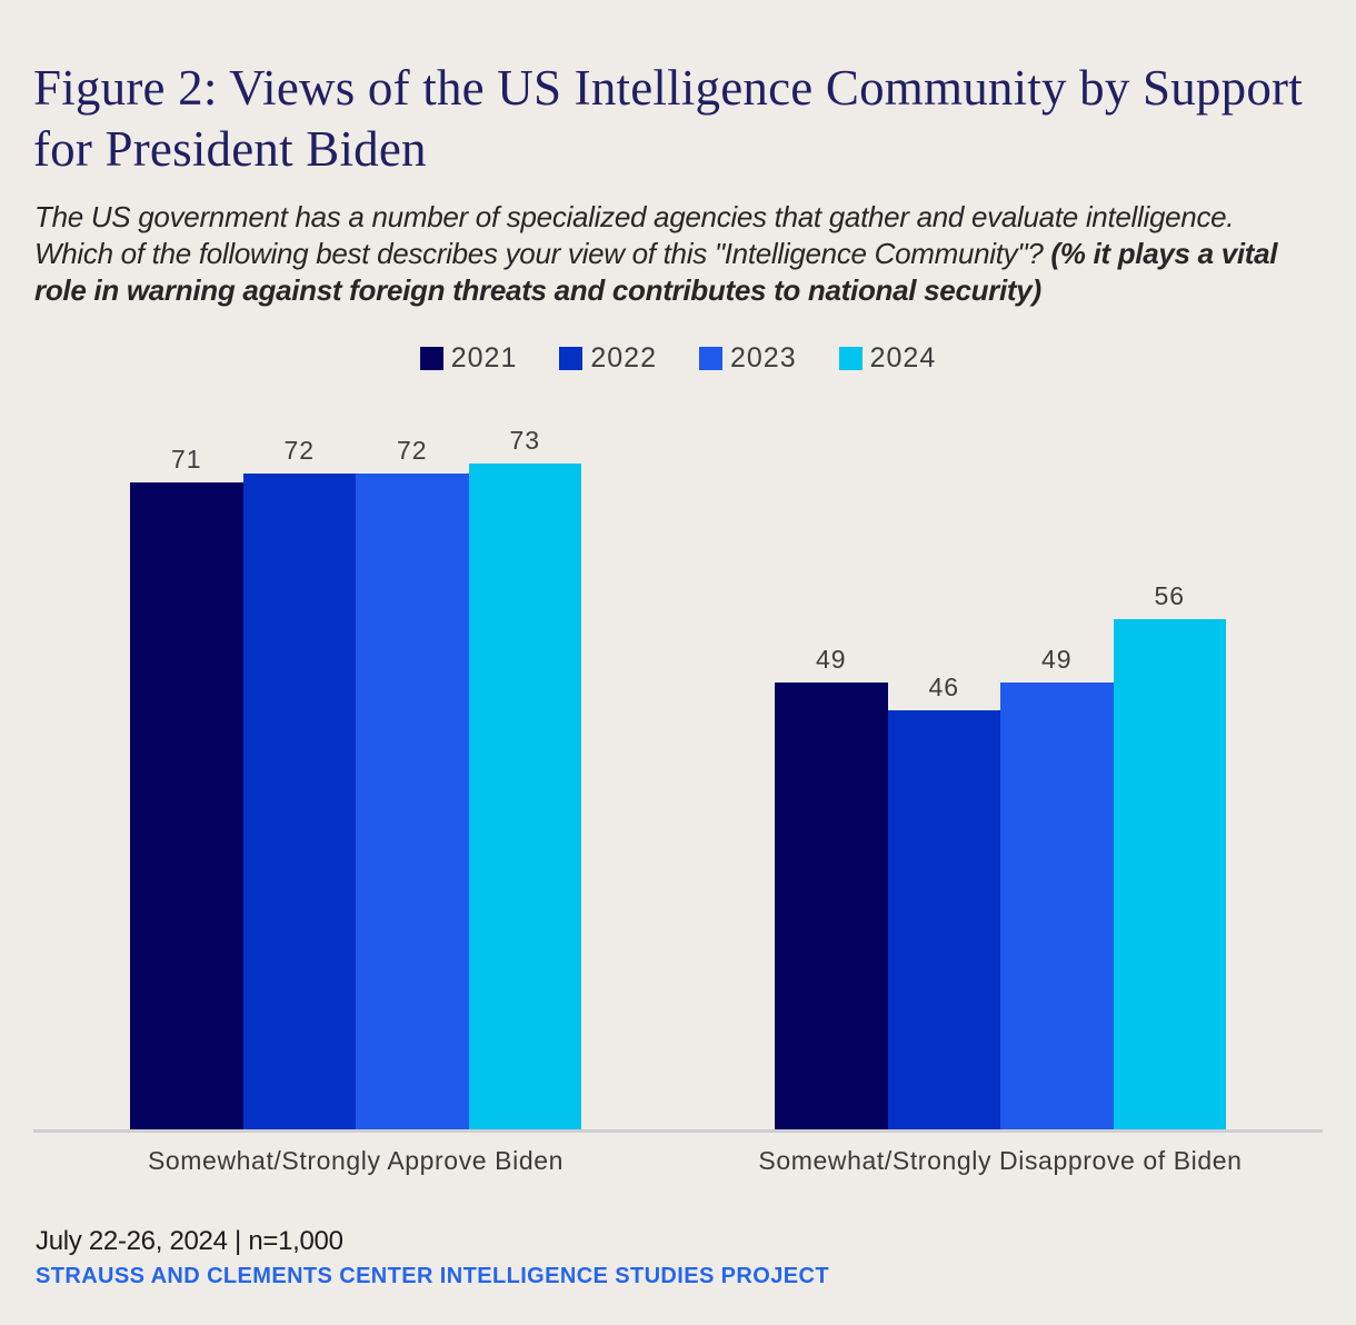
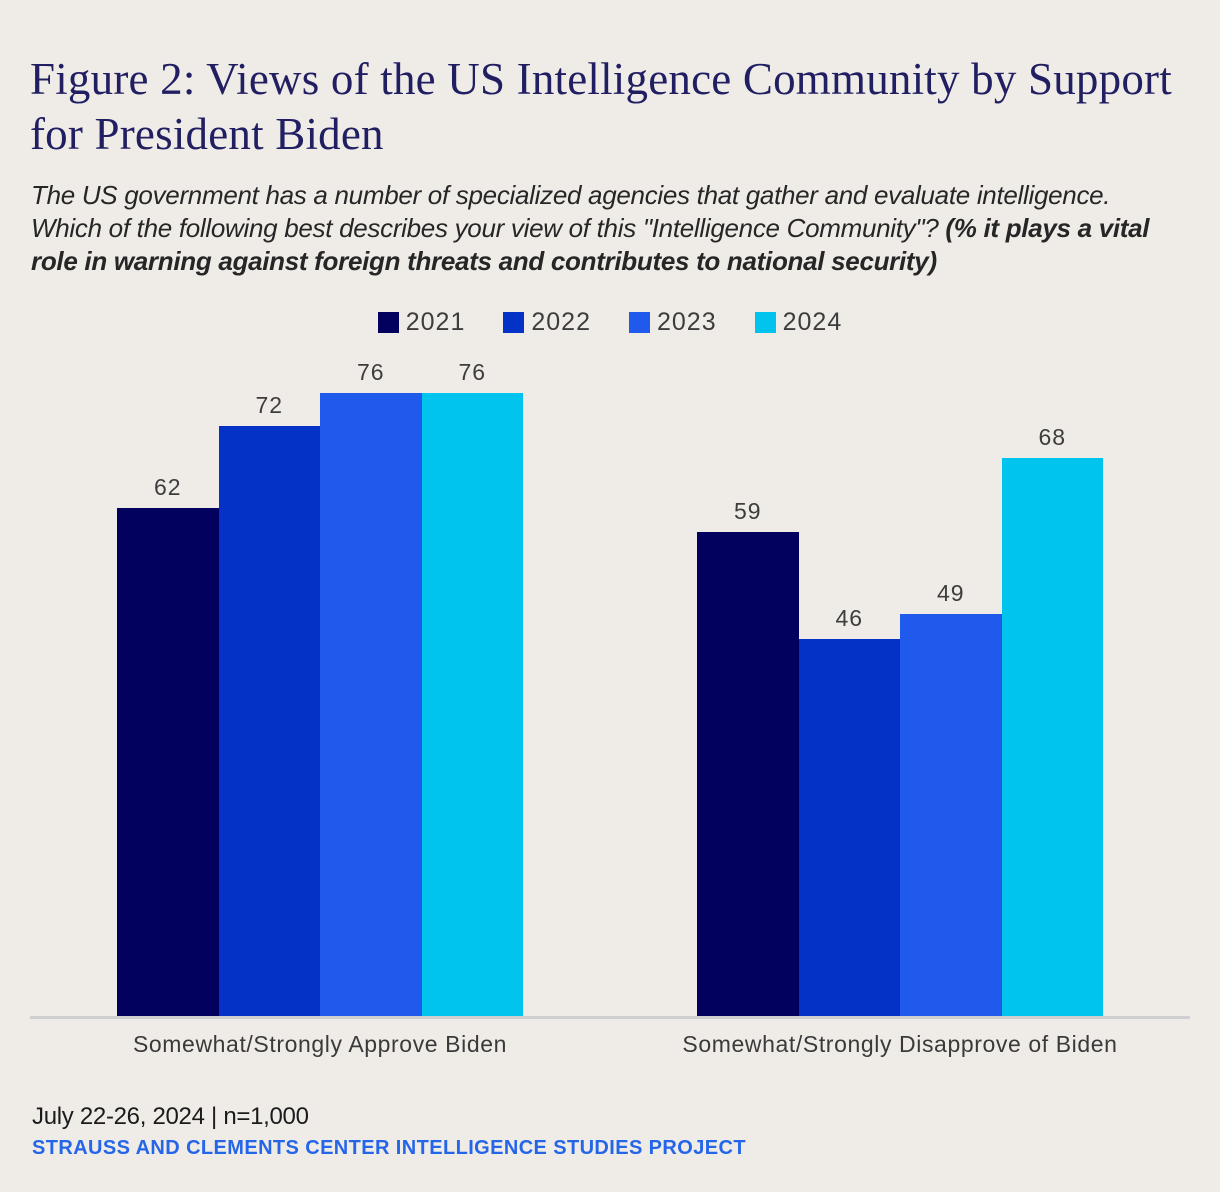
2021/Somewhat/Strongly Approve Biden: 71 -> 62
2023/Somewhat/Strongly Approve Biden: 72 -> 76
2024/Somewhat/Strongly Approve Biden: 73 -> 76
2021/Somewhat/Strongly Disapprove of Biden: 49 -> 59
2024/Somewhat/Strongly Disapprove of Biden: 56 -> 68
